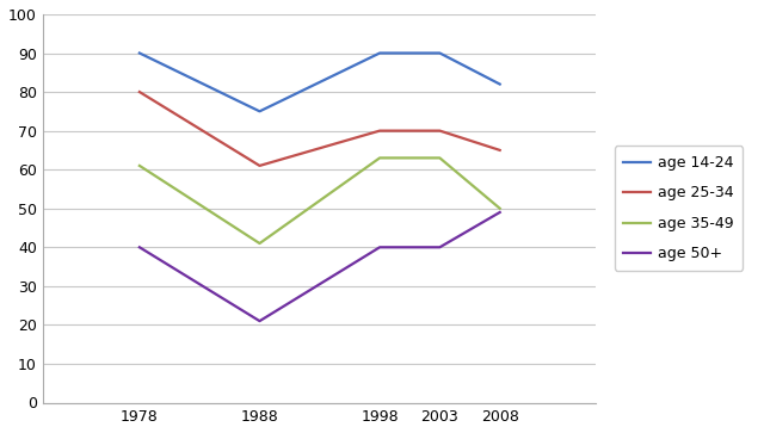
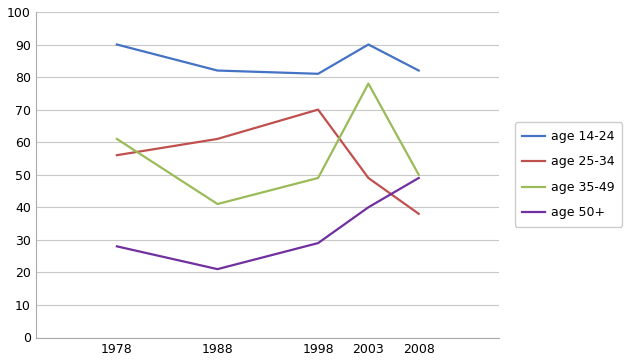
age 25-34/1978: 80 -> 56
age 50+/1978: 40 -> 28
age 14-24/1988: 75 -> 82
age 14-24/1998: 90 -> 81
age 35-49/1998: 63 -> 49
age 50+/1998: 40 -> 29
age 25-34/2003: 70 -> 49
age 35-49/2003: 63 -> 78
age 25-34/2008: 65 -> 38
